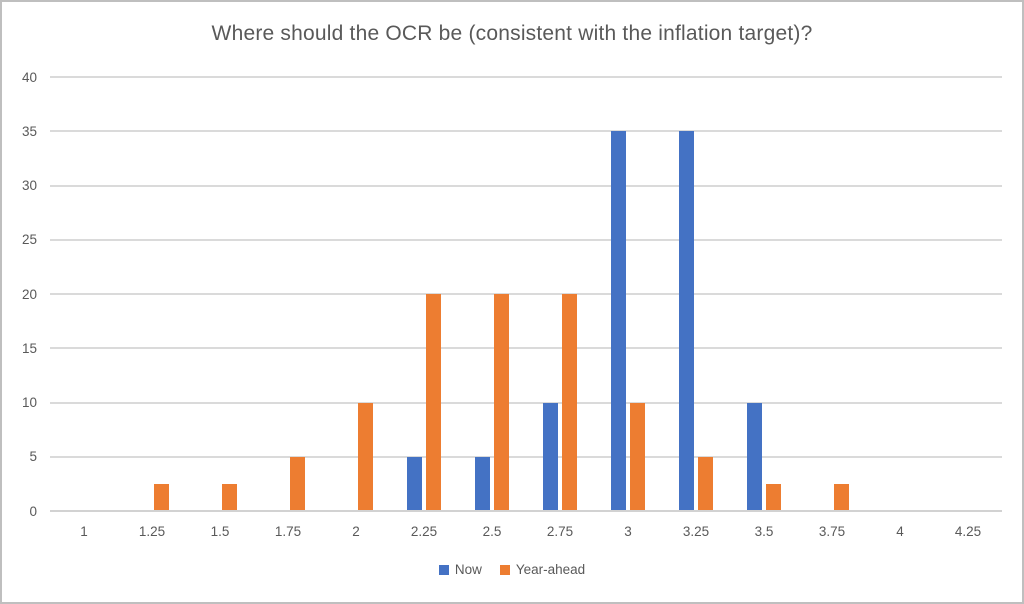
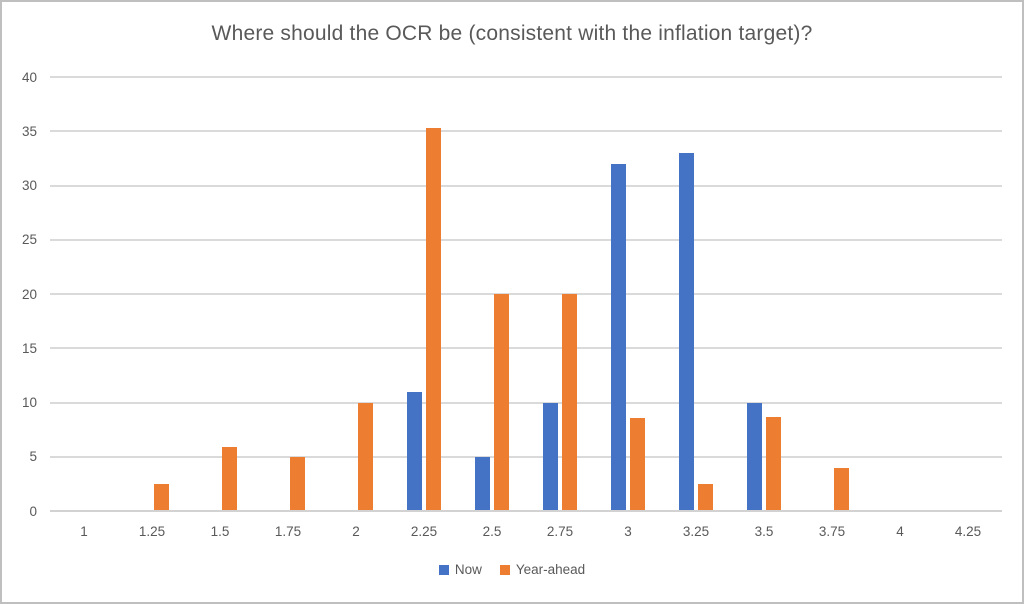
Year-ahead/1.5: 2.5 -> 5.9
Now/2.25: 5 -> 11
Year-ahead/2.25: 20.0 -> 35.3
Now/3: 35 -> 32
Year-ahead/3: 10.0 -> 8.6
Now/3.25: 35 -> 33
Year-ahead/3.25: 5.0 -> 2.5
Year-ahead/3.5: 2.5 -> 8.7
Year-ahead/3.75: 2.5 -> 4.0
